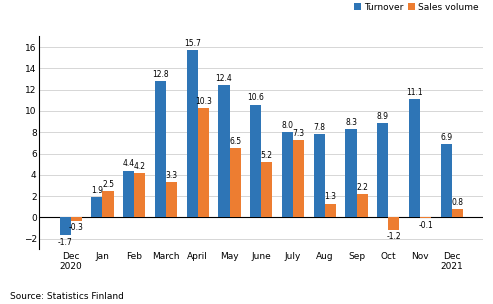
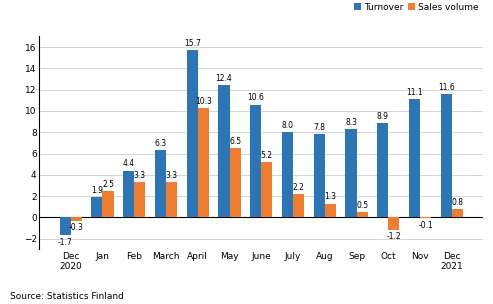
Sales volume/Feb: 4.2 -> 3.3
Turnover/March: 12.8 -> 6.3
Sales volume/July: 7.3 -> 2.2
Sales volume/Sep: 2.2 -> 0.5
Turnover/Dec 2021: 6.9 -> 11.6
